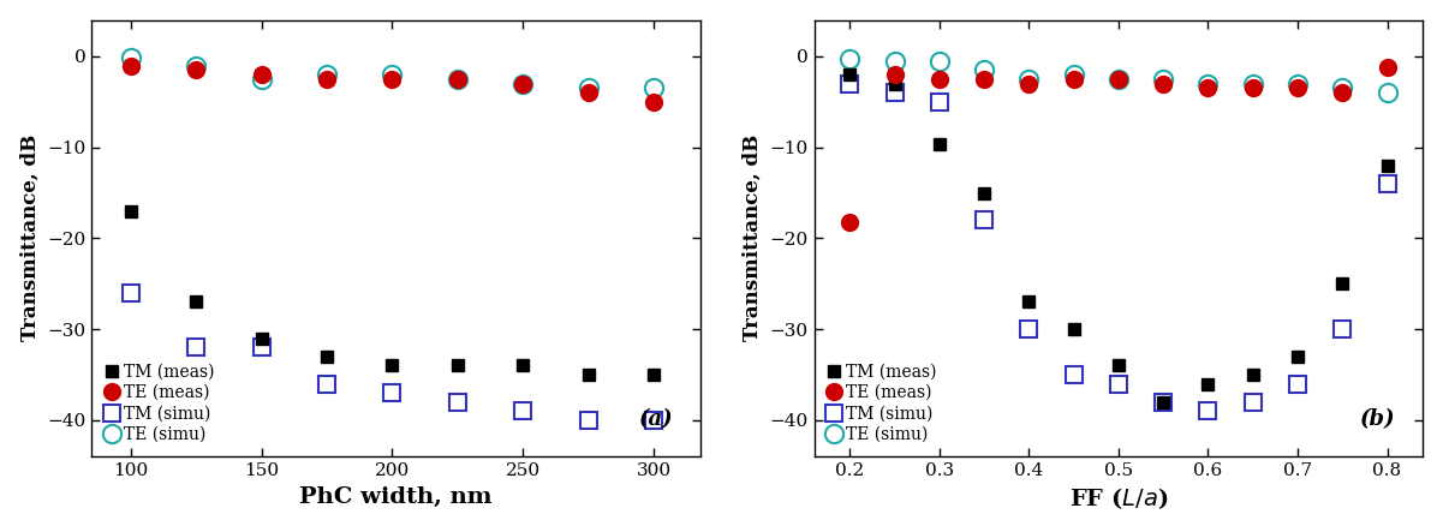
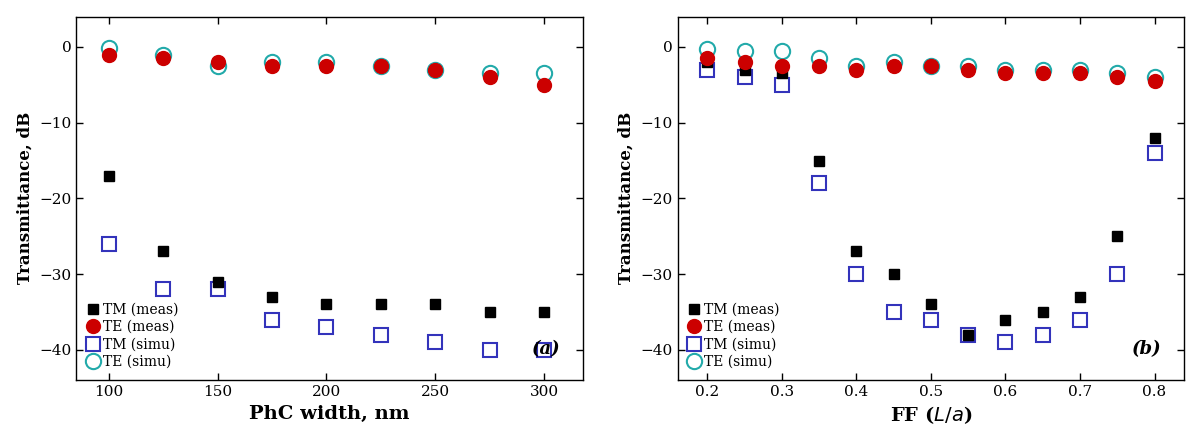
TE (meas)/0.2: -18.2 -> -1.5
TM (meas)/0.3: -9.6 -> -3.5
TE (meas)/0.8: -1.2 -> -4.5
